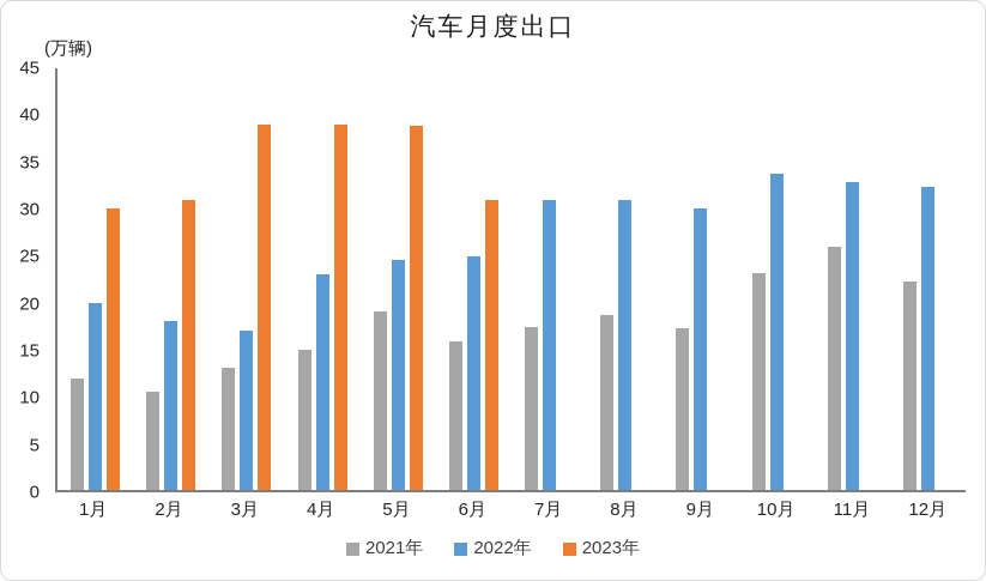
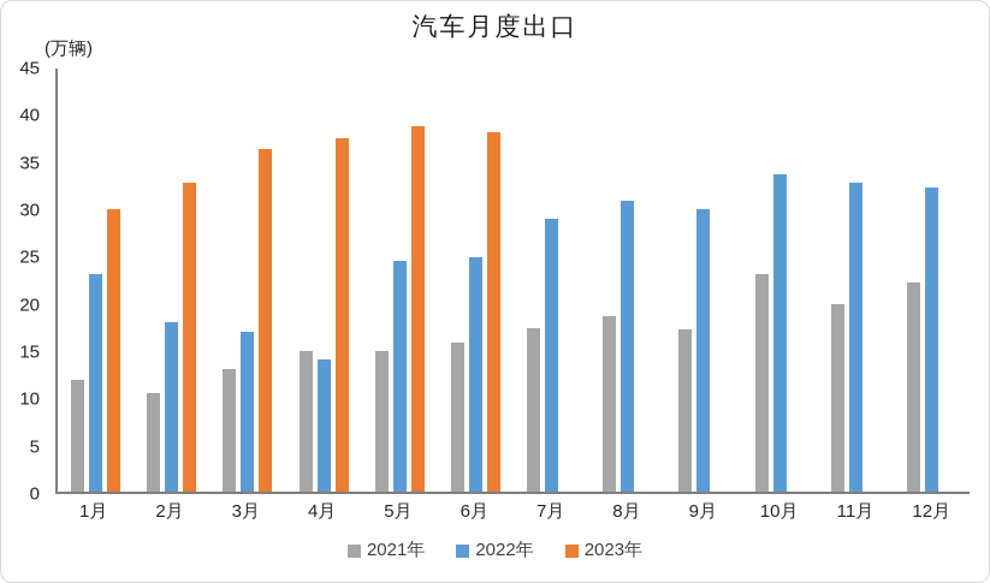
2022年/1月: 20 -> 23
2023年/2月: 31 -> 33
2023年/3月: 39 -> 36
2022年/4月: 23 -> 14
2023年/4月: 39 -> 38
2021年/5月: 19 -> 15
2023年/6月: 31 -> 38
2022年/7月: 31 -> 29
2021年/11月: 26 -> 20
